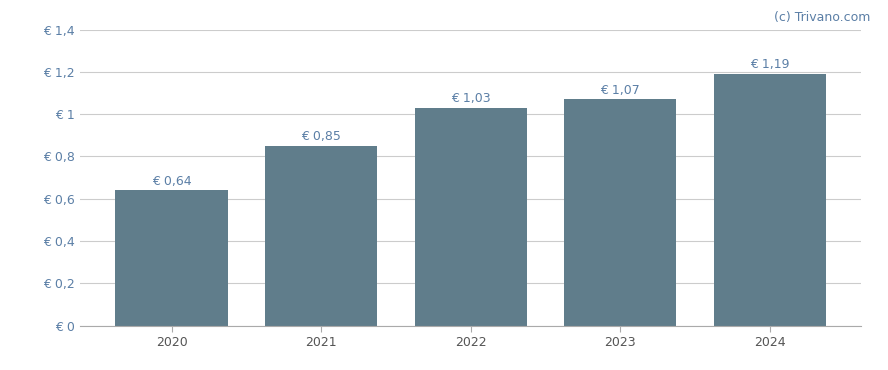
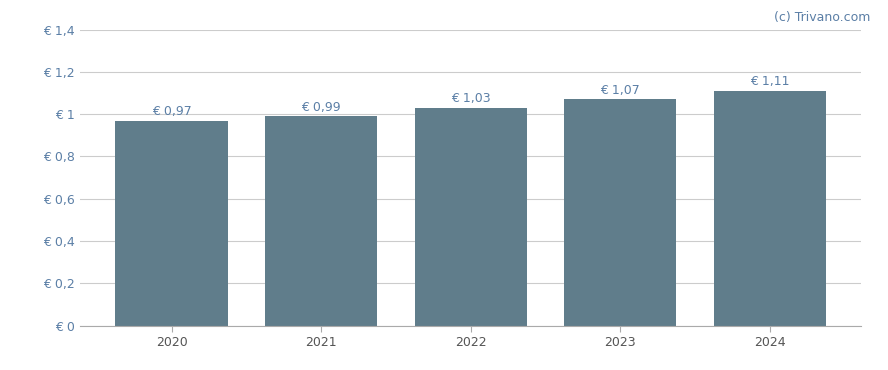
2020: 0,64 -> 0,97
2021: 0,85 -> 0,99
2024: 1,19 -> 1,11
